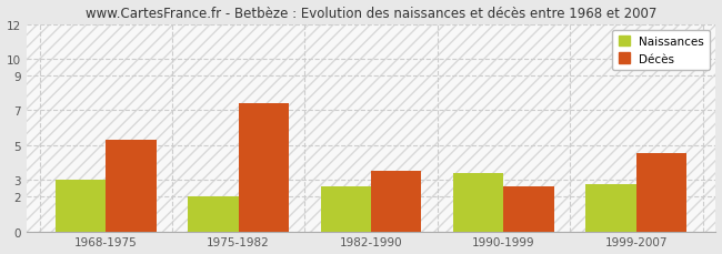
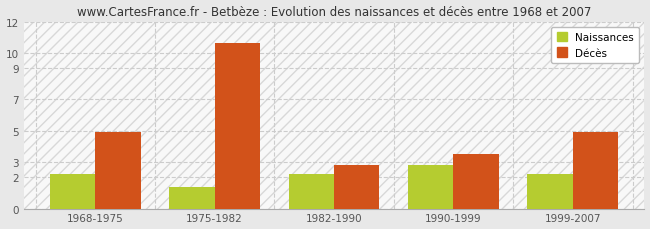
Naissances/1968-1975: 3.0 -> 2.2
Décès/1968-1975: 5.3 -> 4.9
Naissances/1975-1982: 2.0 -> 1.4
Décès/1975-1982: 7.4 -> 10.6
Naissances/1982-1990: 2.6 -> 2.2
Décès/1982-1990: 3.5 -> 2.8
Naissances/1990-1999: 3.4 -> 2.8
Décès/1990-1999: 2.6 -> 3.5
Naissances/1999-2007: 2.7 -> 2.2
Décès/1999-2007: 4.5 -> 4.9
